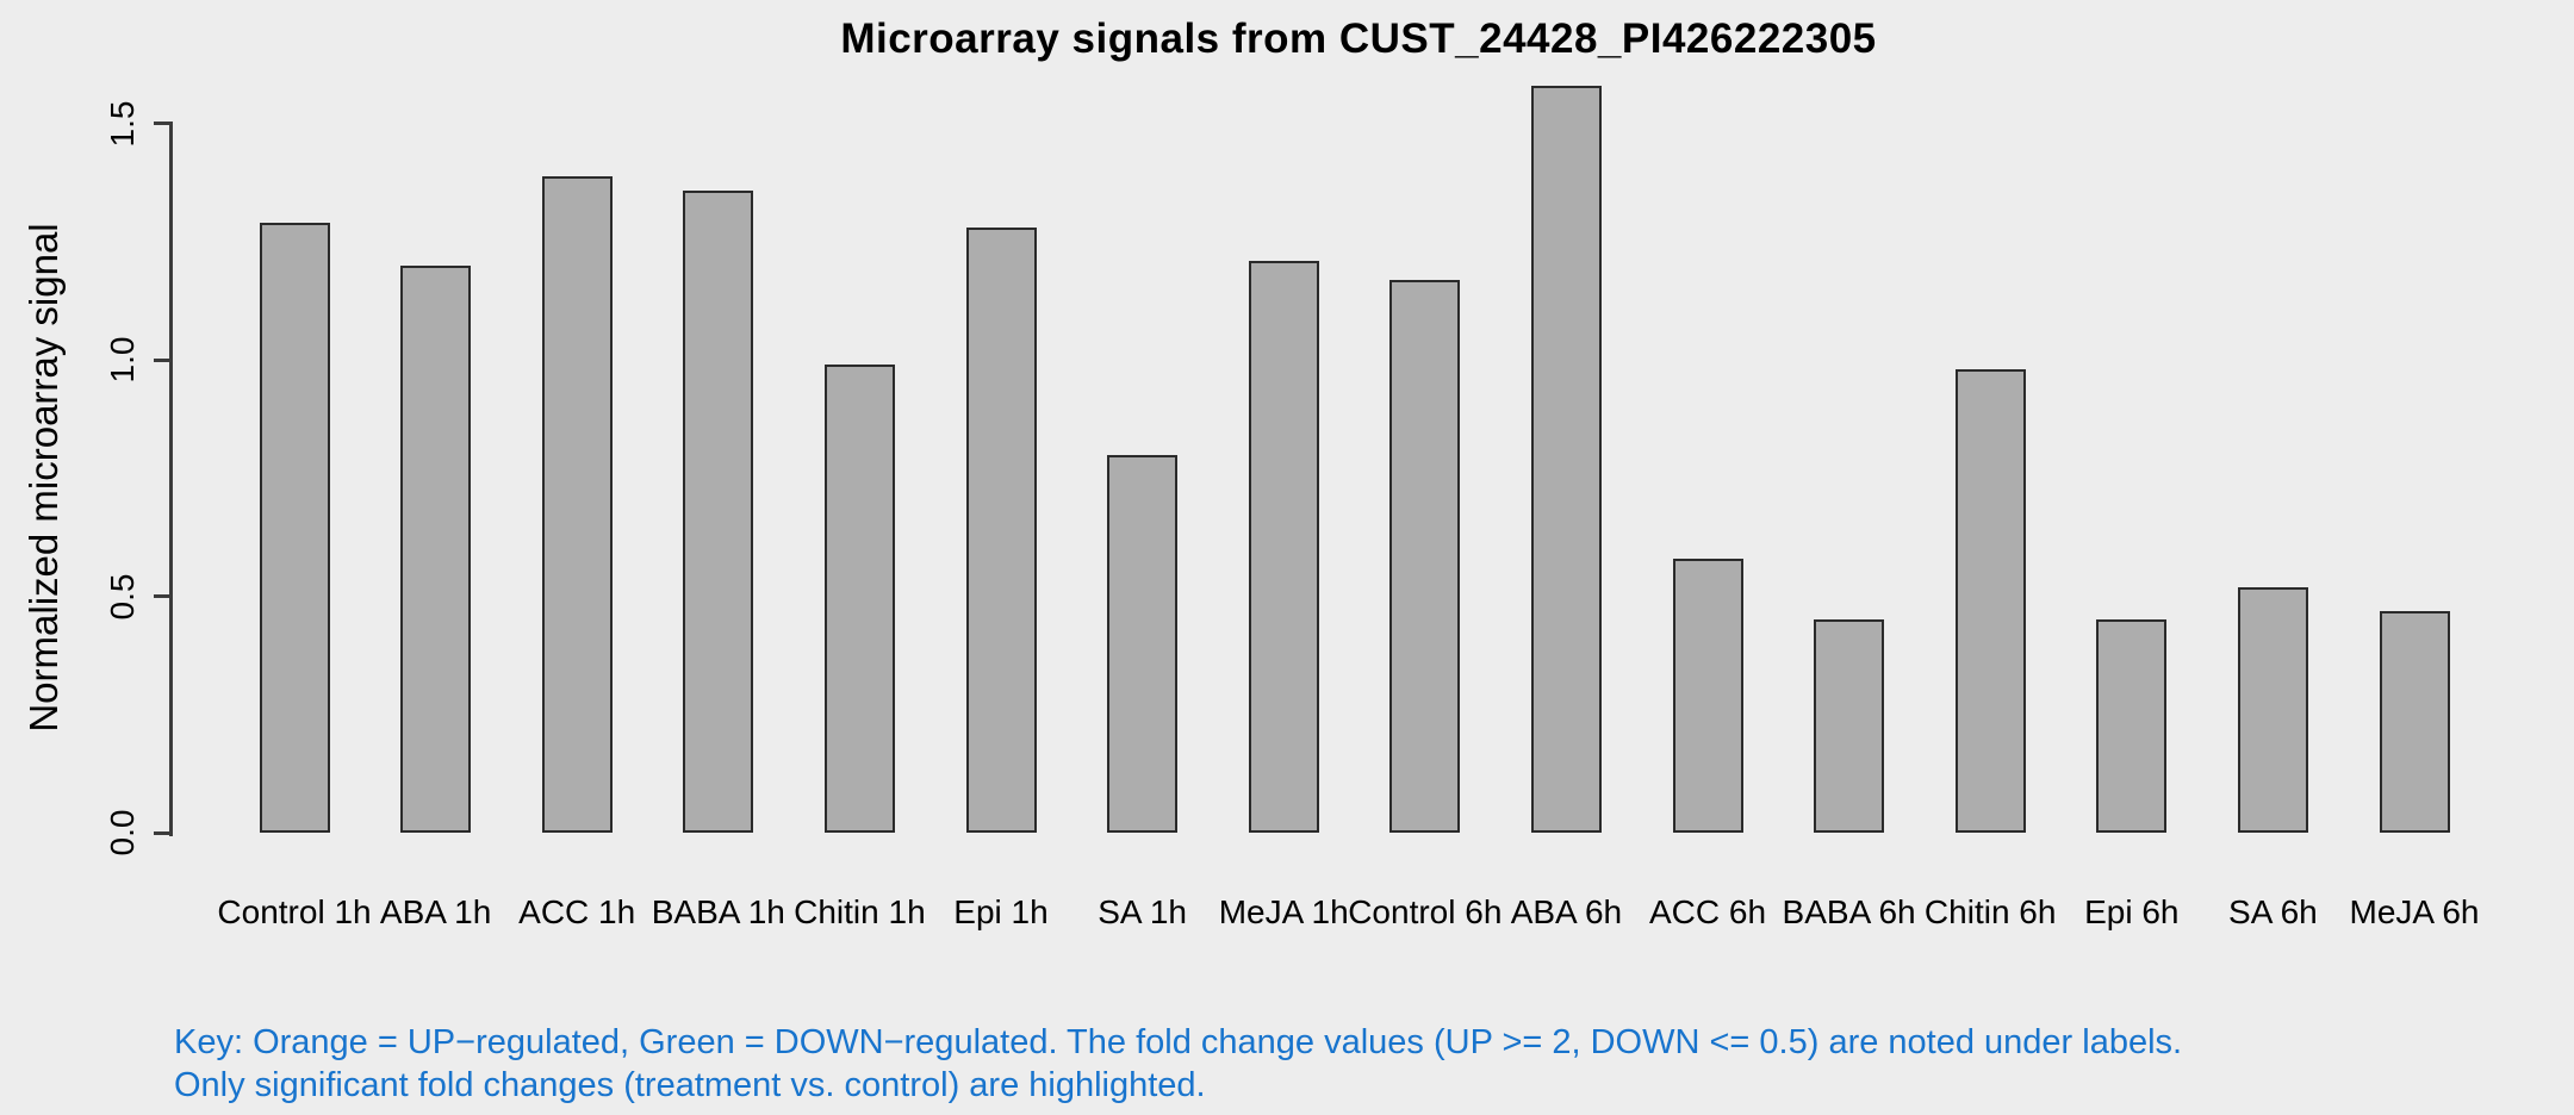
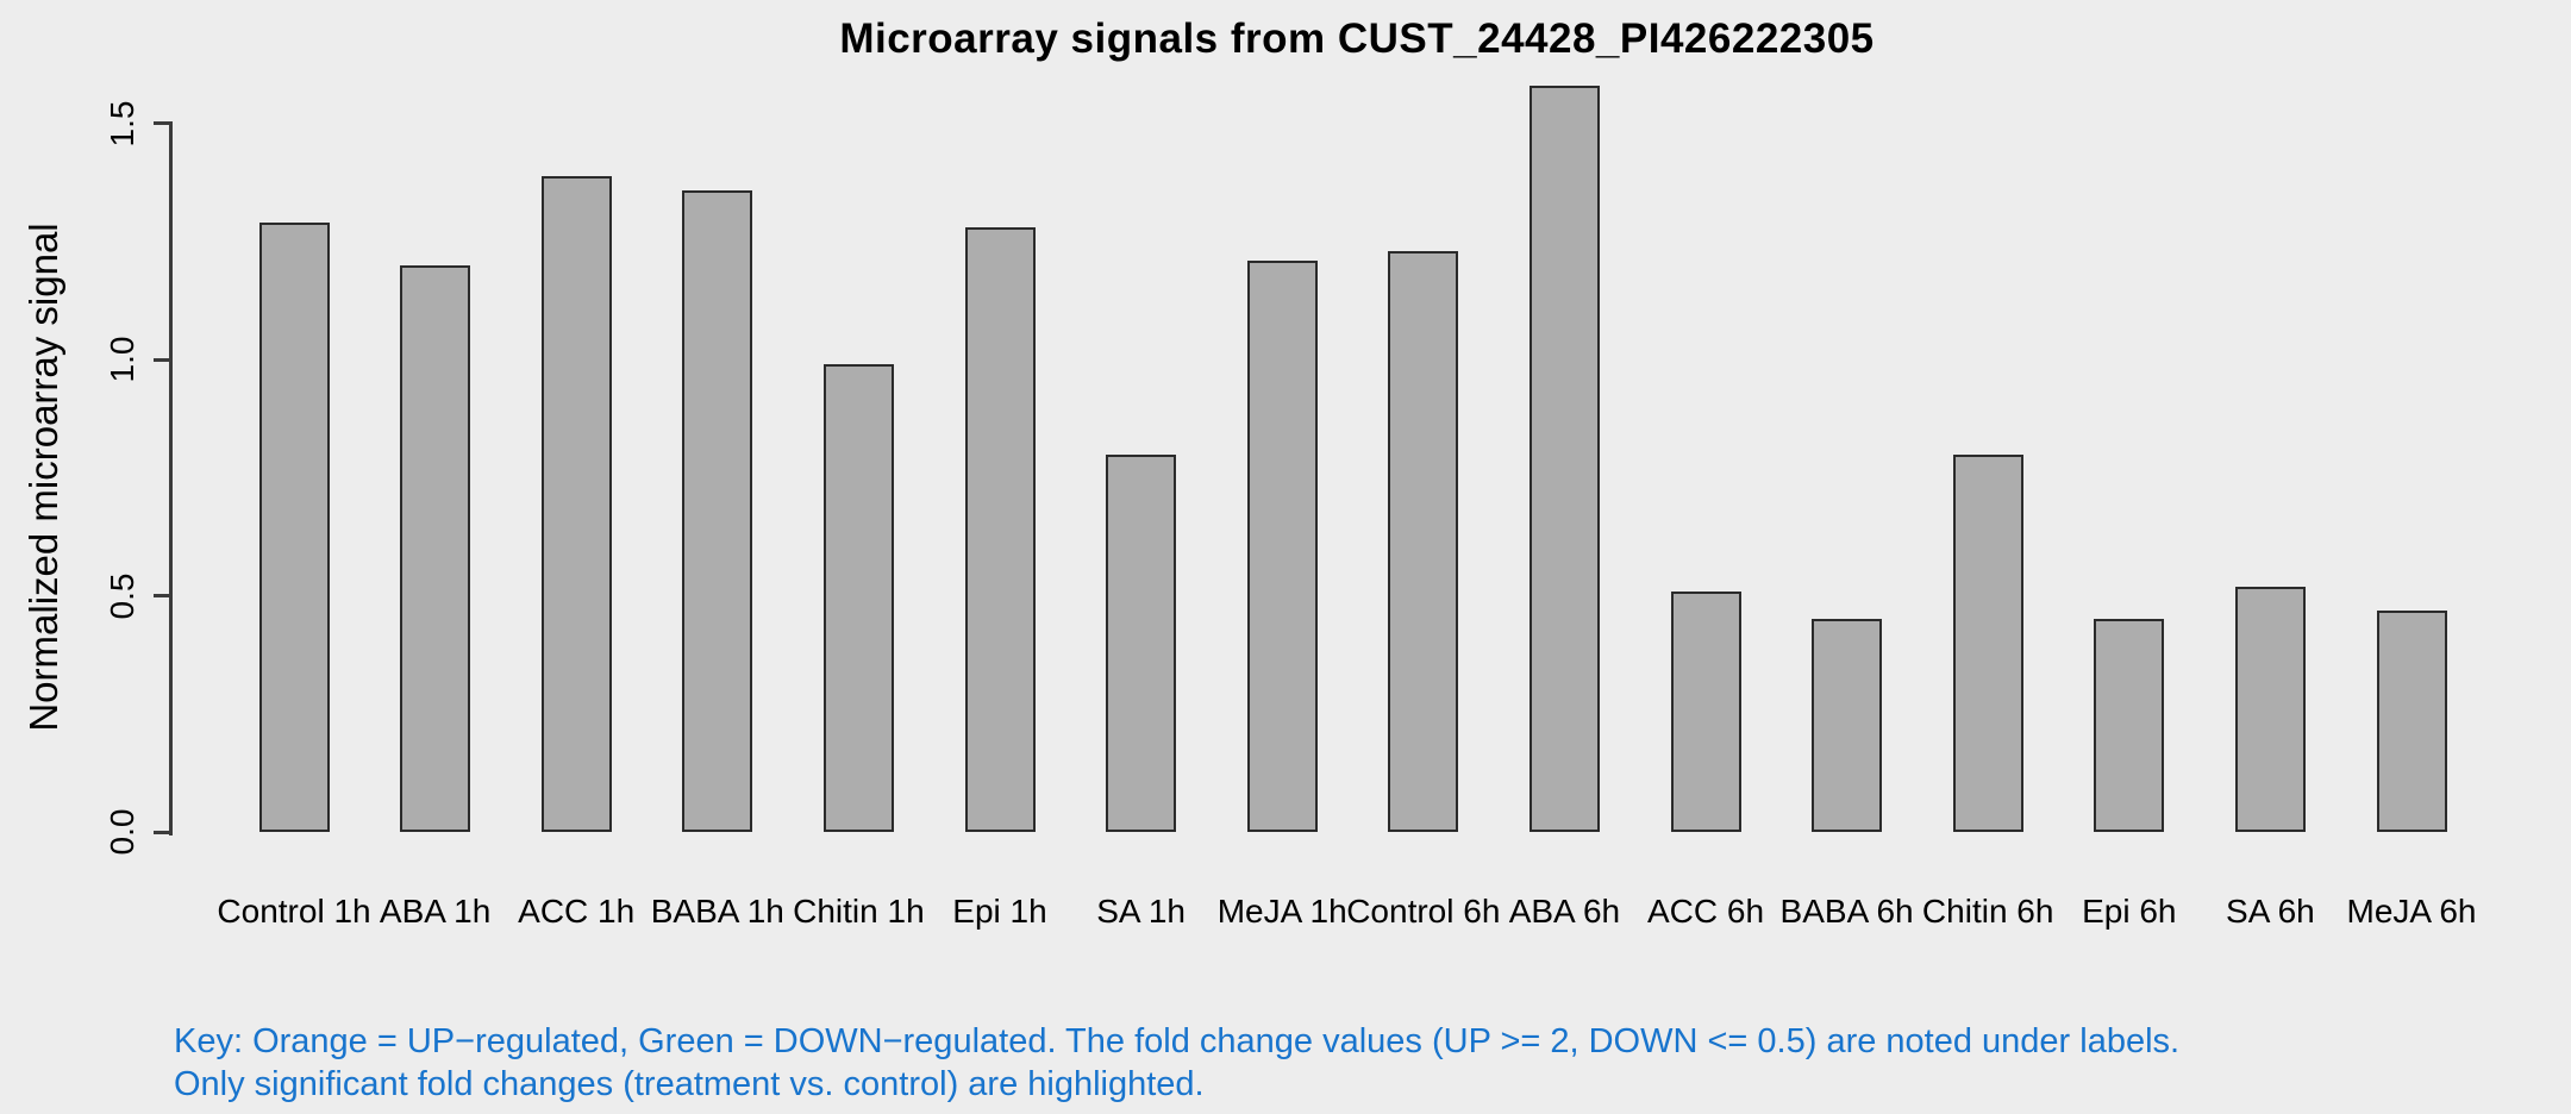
Control 6h: 1.17 -> 1.23
ACC 6h: 0.58 -> 0.51
Chitin 6h: 0.98 -> 0.80
